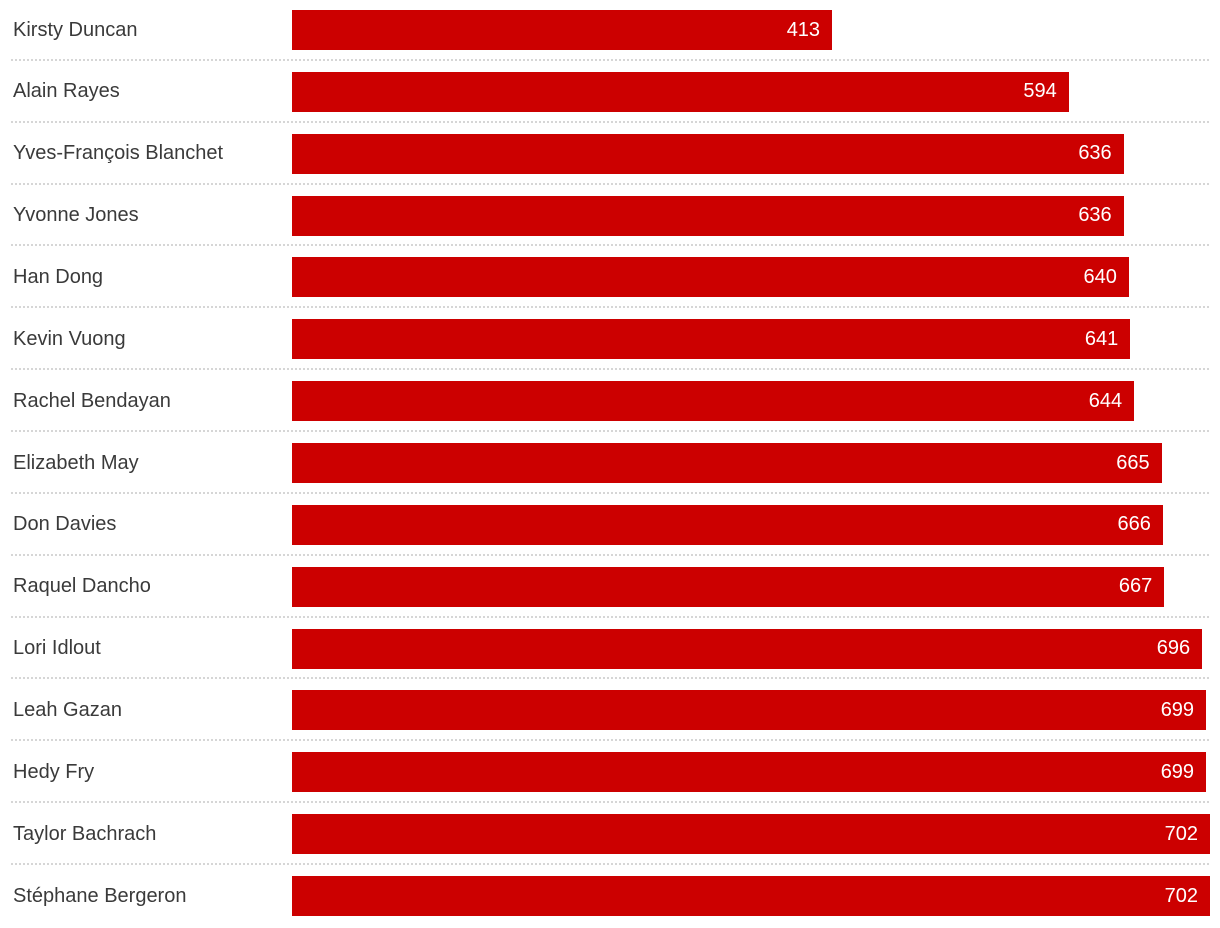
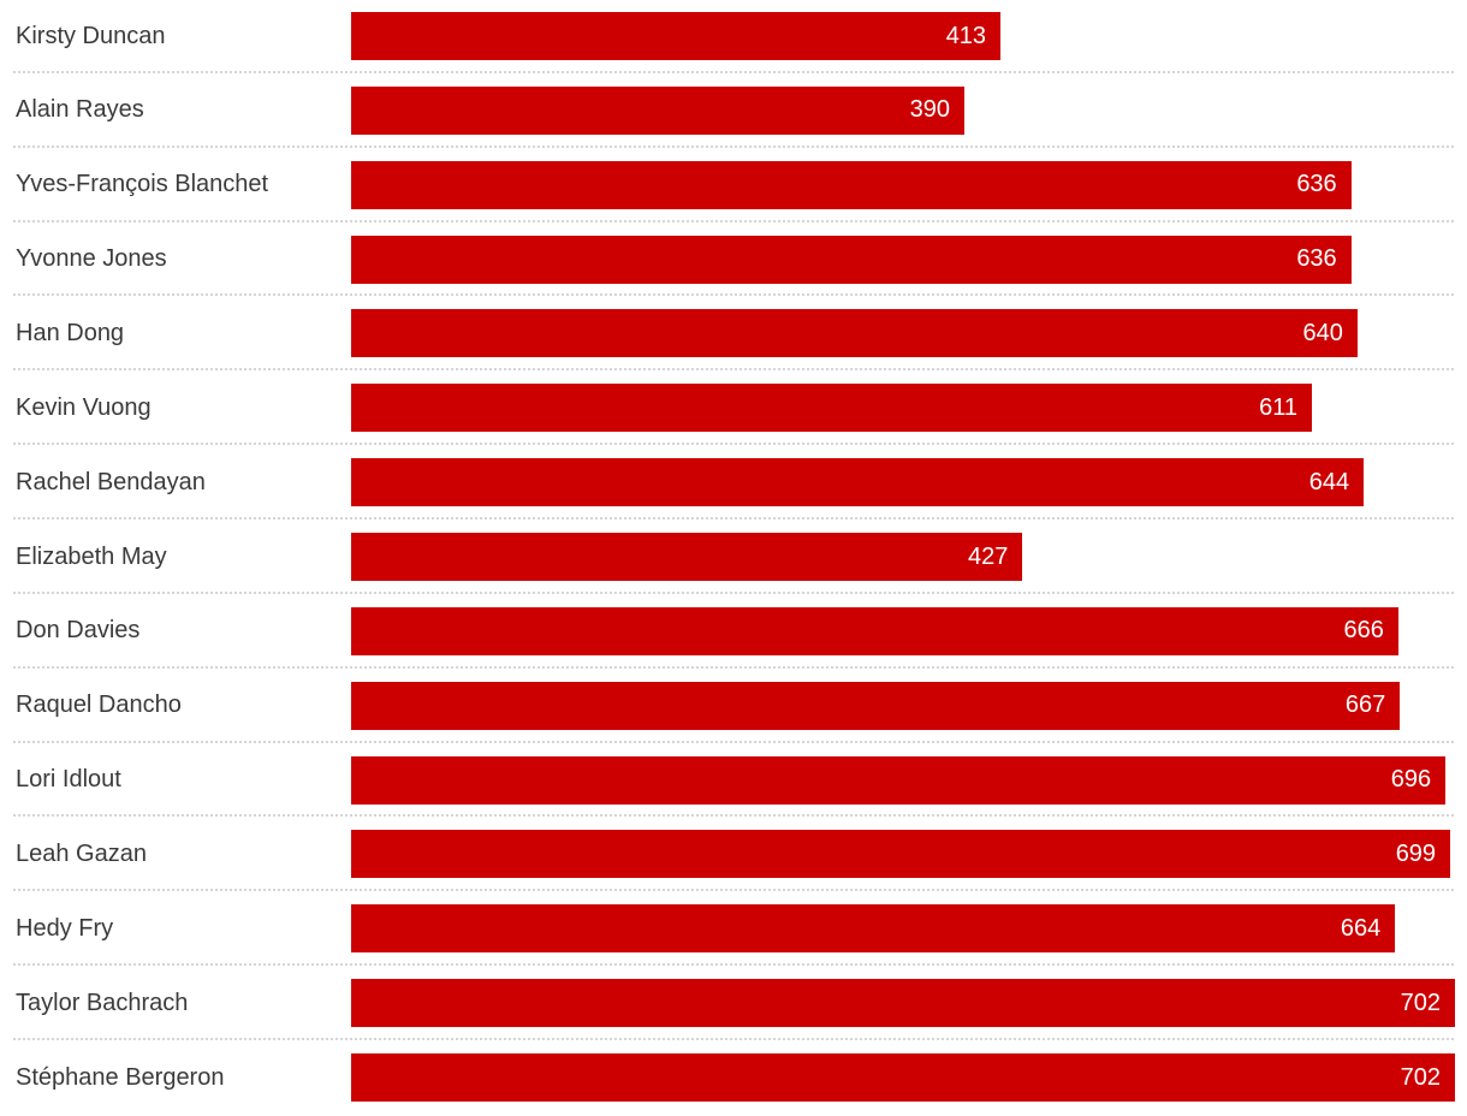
Alain Rayes: 594 -> 390
Kevin Vuong: 641 -> 611
Elizabeth May: 665 -> 427
Hedy Fry: 699 -> 664
